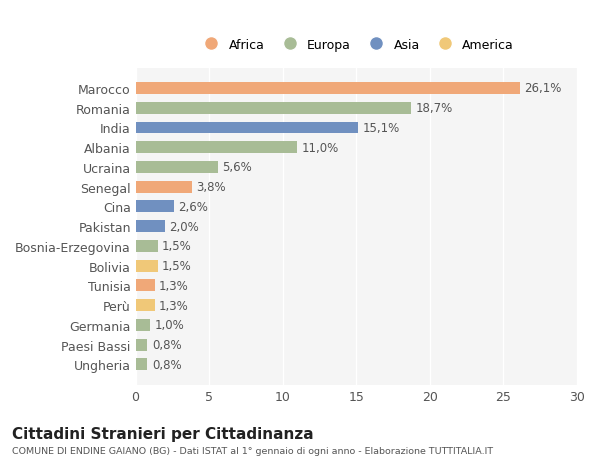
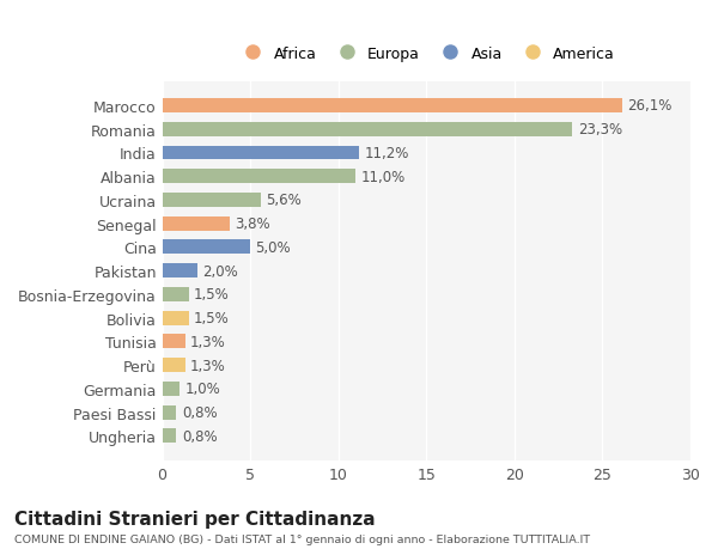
Romania: 18,7% -> 23,3%
India: 15,1% -> 11,2%
Cina: 2,6% -> 5,0%
